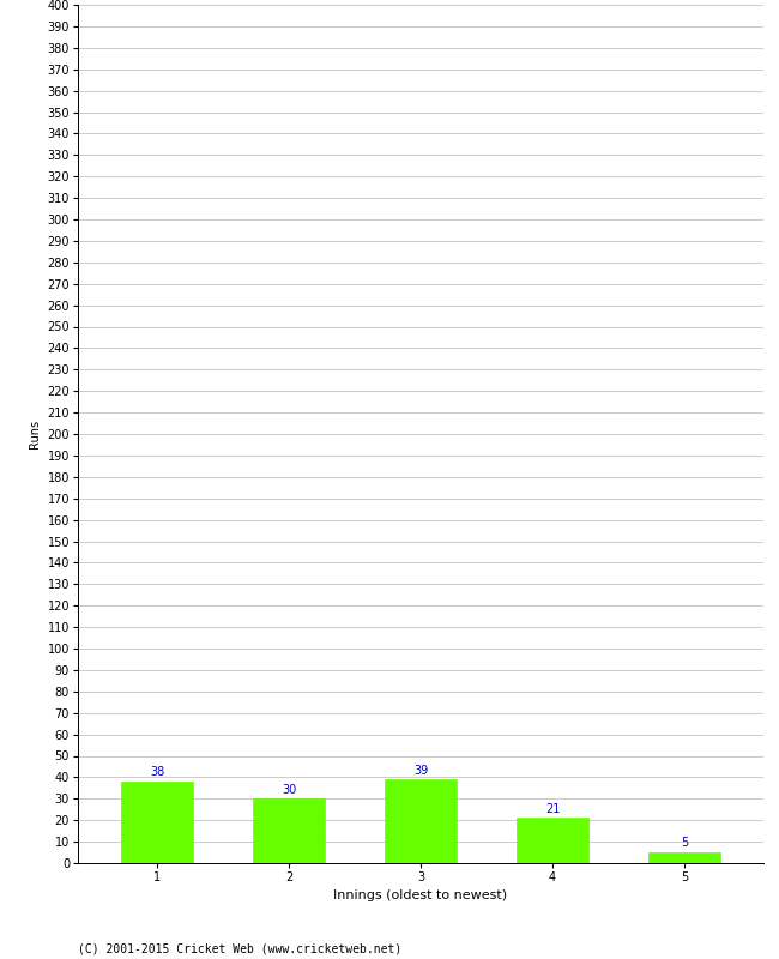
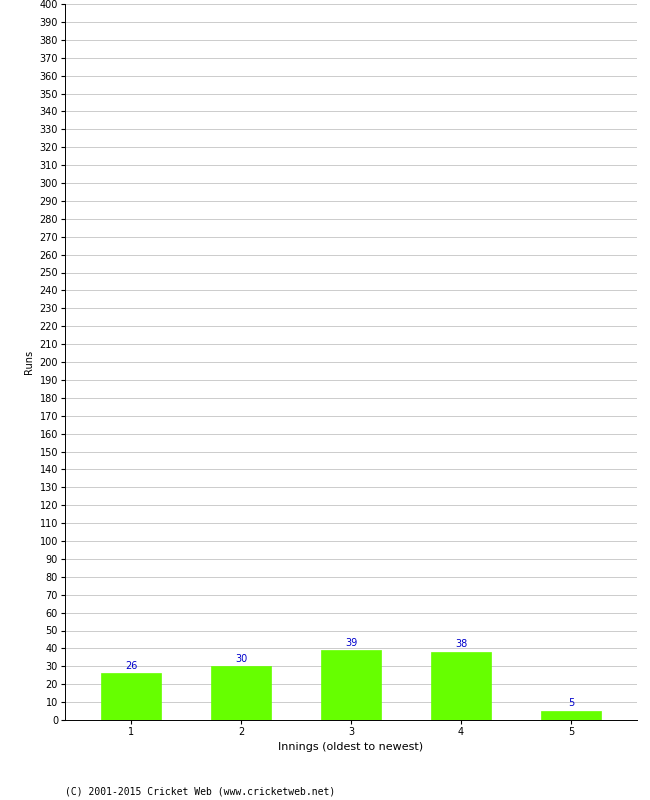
1: 38 -> 26
4: 21 -> 38
